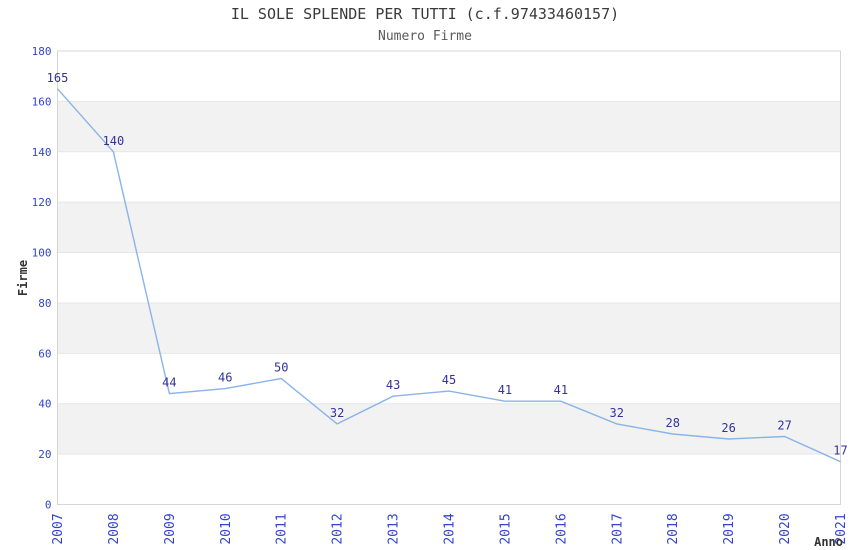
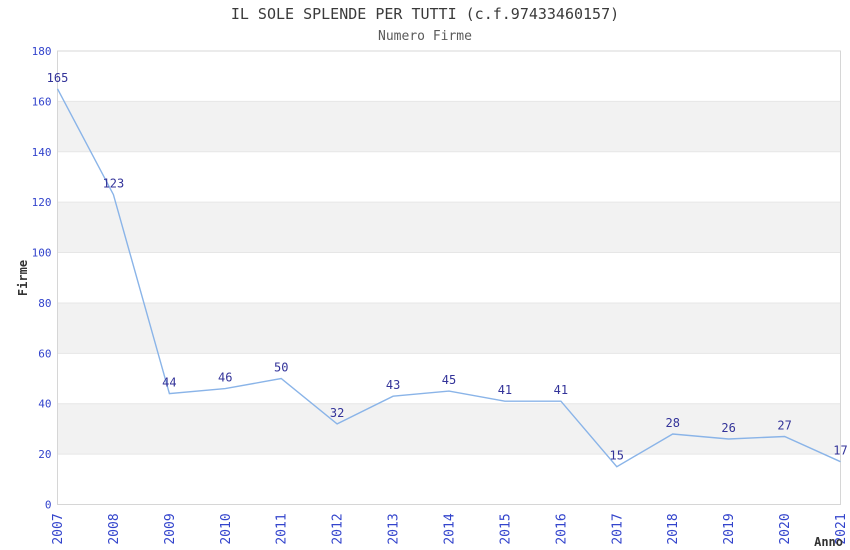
2008: 140 -> 123
2017: 32 -> 15
